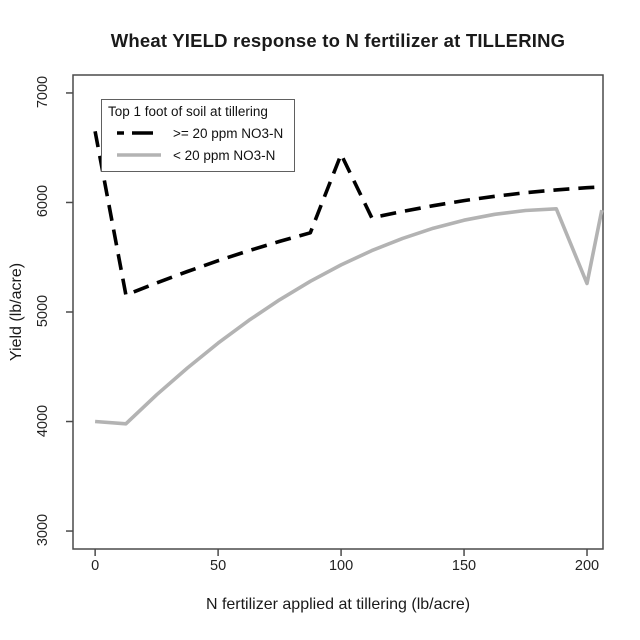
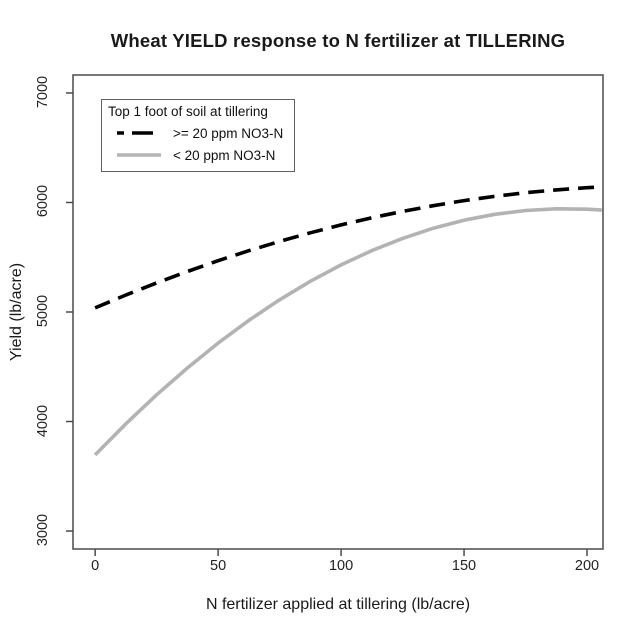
>= 20 ppm NO3-N/0: 6650 -> 5040
< 20 ppm NO3-N/0: 4000 -> 3700
>= 20 ppm NO3-N/100: 6440 -> 5800
< 20 ppm NO3-N/200: 5260 -> 5940
